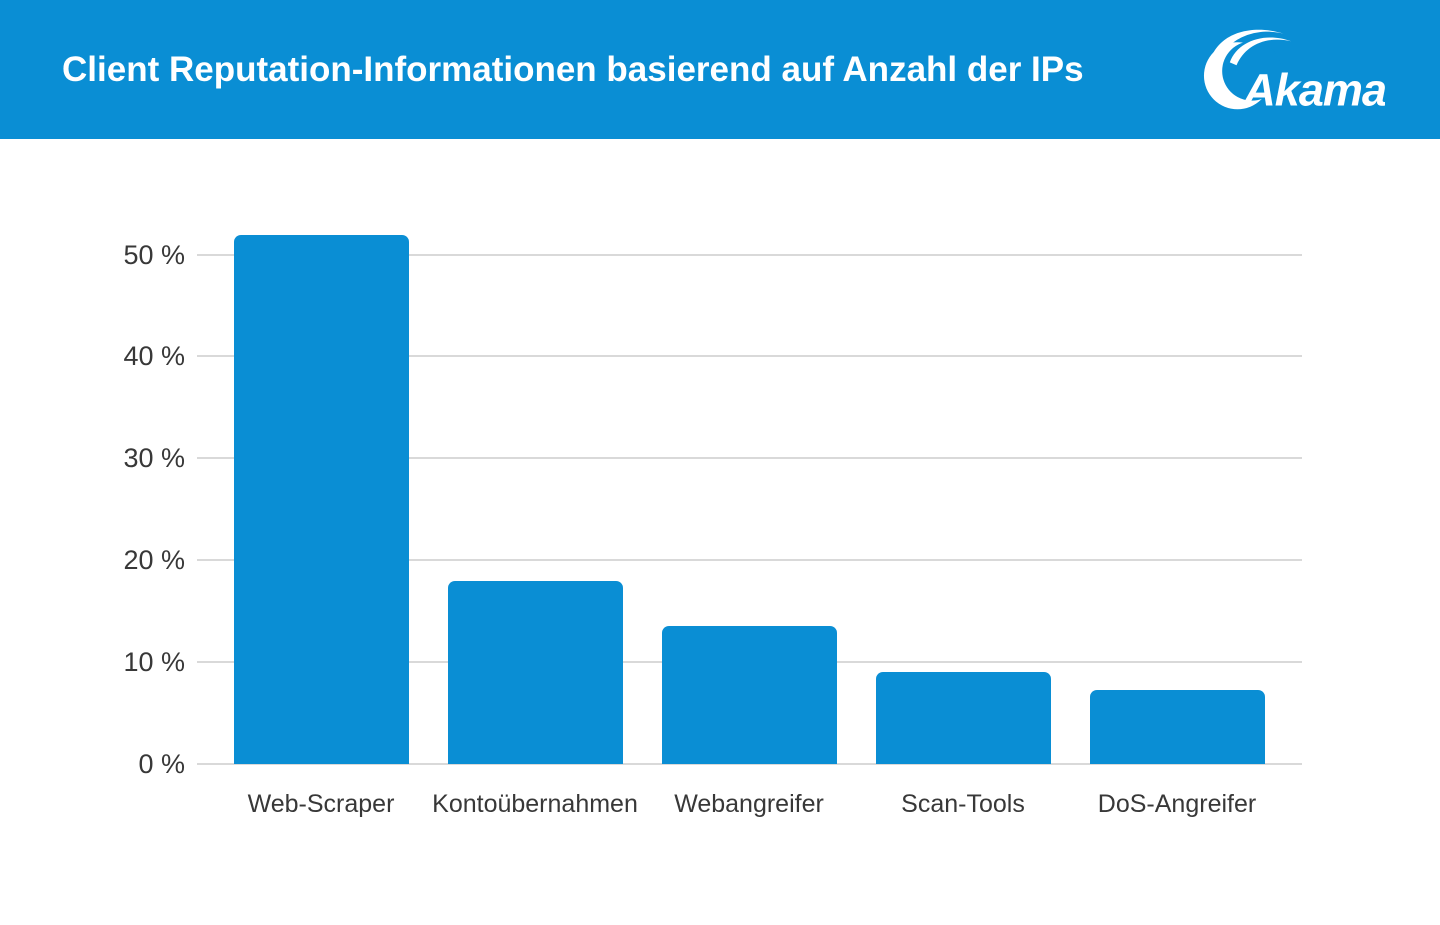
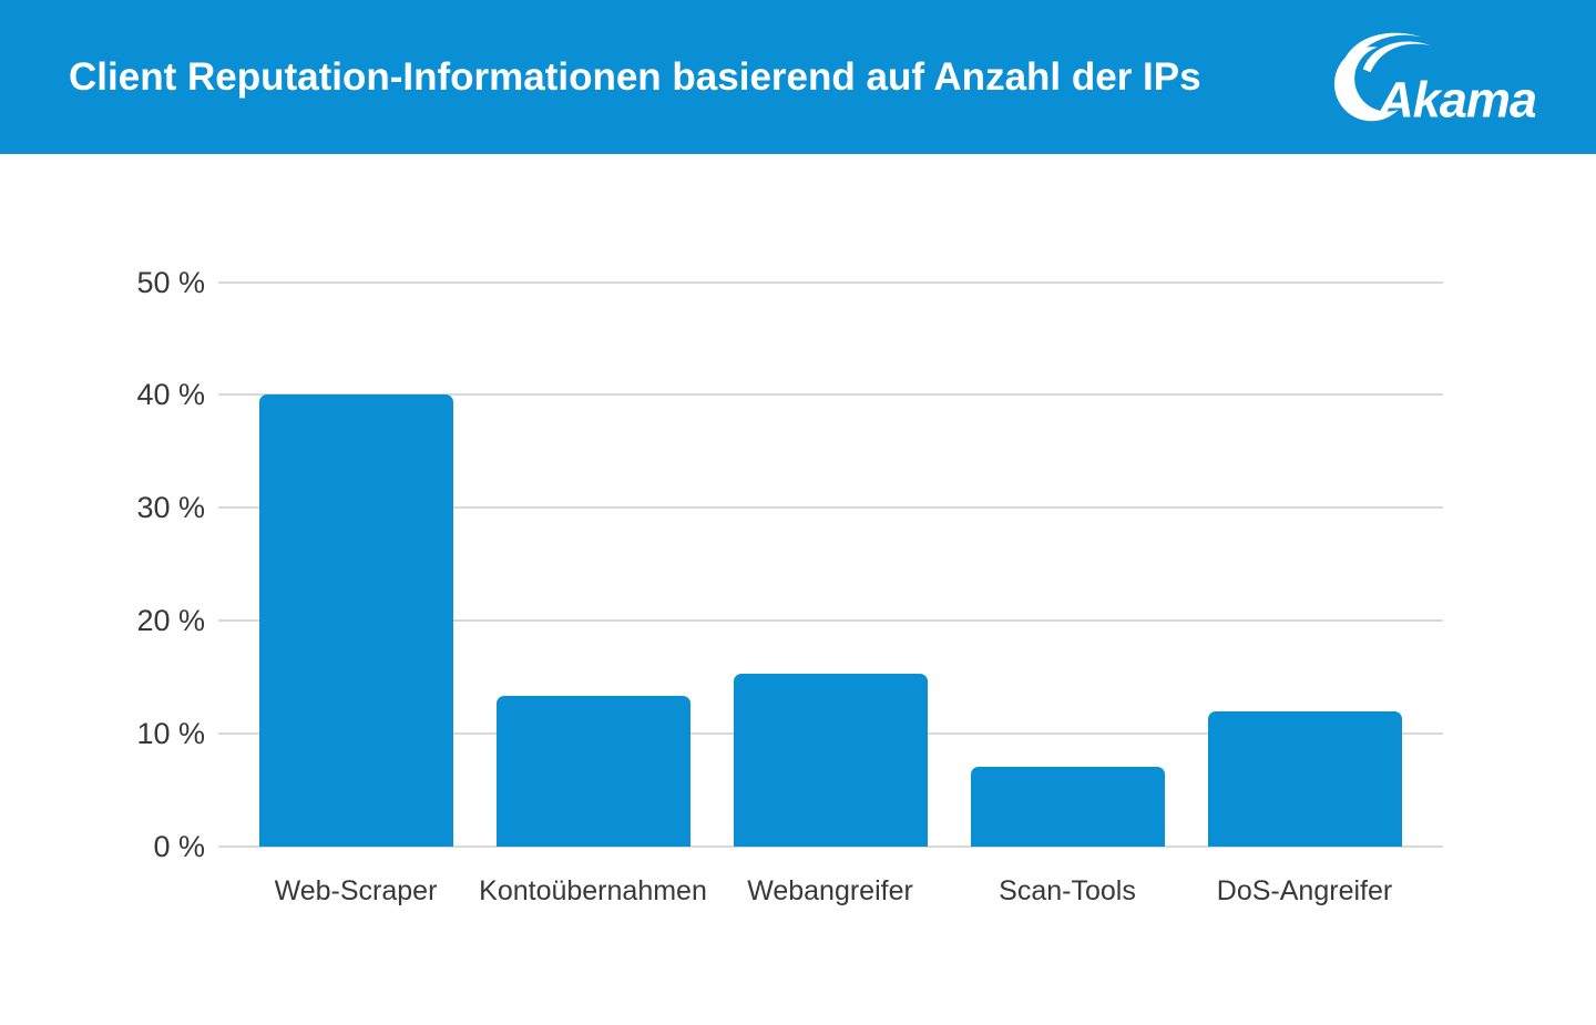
Web-Scraper: 51.9% -> 40.0%
Kontoübernahmen: 18.0% -> 13.3%
Webangreifer: 13.5% -> 15.3%
Scan-Tools: 9.0% -> 7.1%
DoS-Angreifer: 7.3% -> 12.0%
